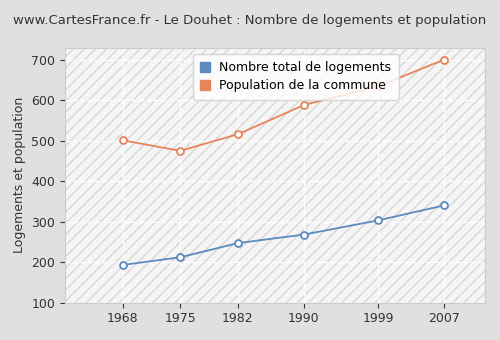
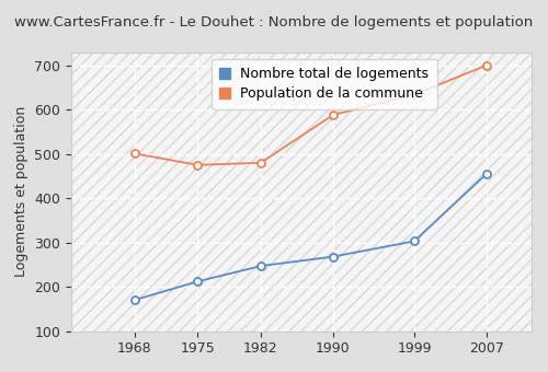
Nombre total de logements/1968: 193 -> 170
Population de la commune/1982: 516 -> 480
Nombre total de logements/2007: 340 -> 455
